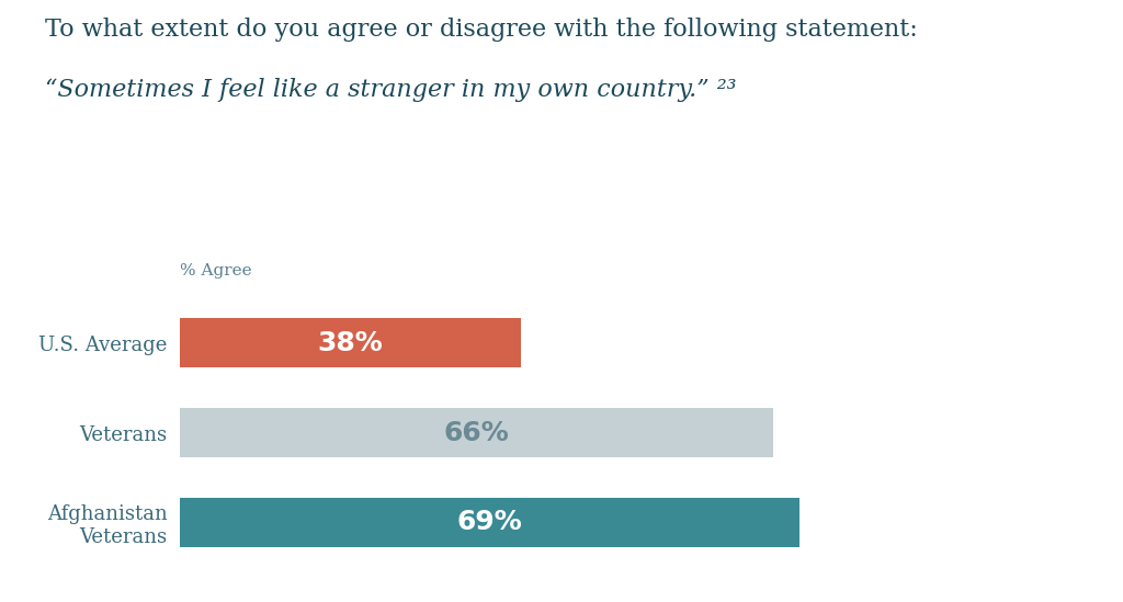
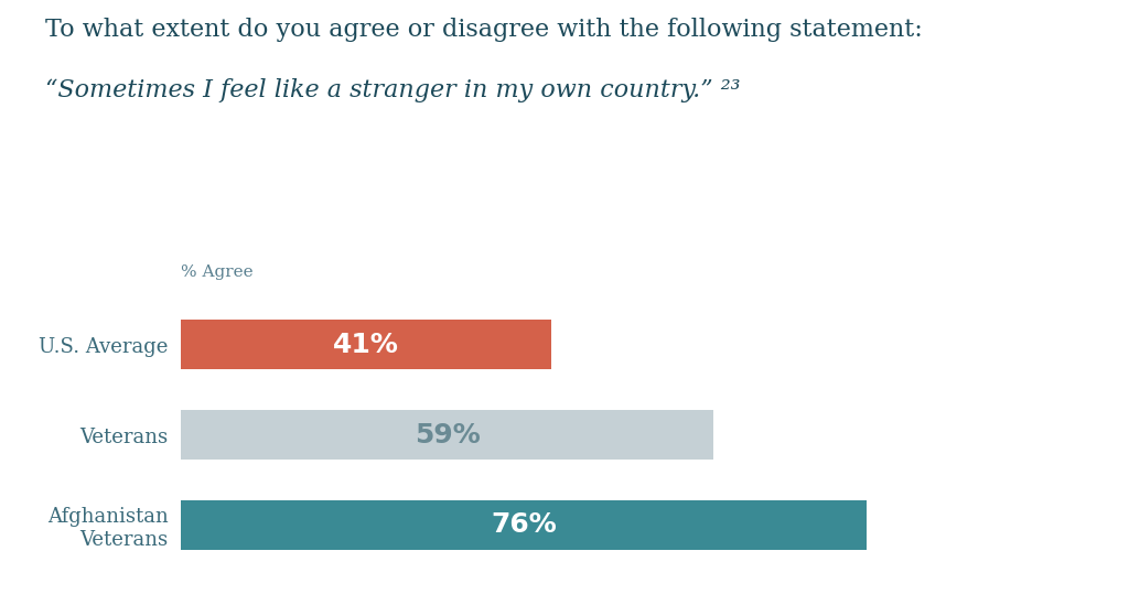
U.S. Average: 38% -> 41%
Veterans: 66% -> 59%
Afghanistan Veterans: 69% -> 76%
